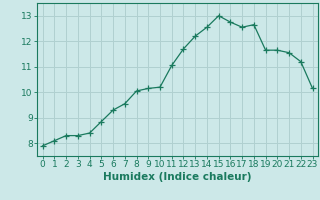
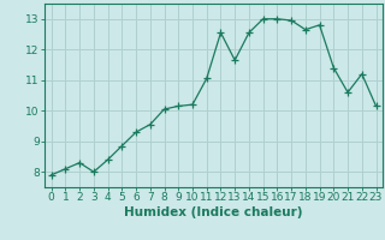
3: 8.30 -> 8.00
12: 11.70 -> 12.55
13: 12.20 -> 11.65
16: 12.75 -> 13.00
17: 12.55 -> 12.95
19: 11.65 -> 12.80
20: 11.65 -> 11.40
21: 11.55 -> 10.60
